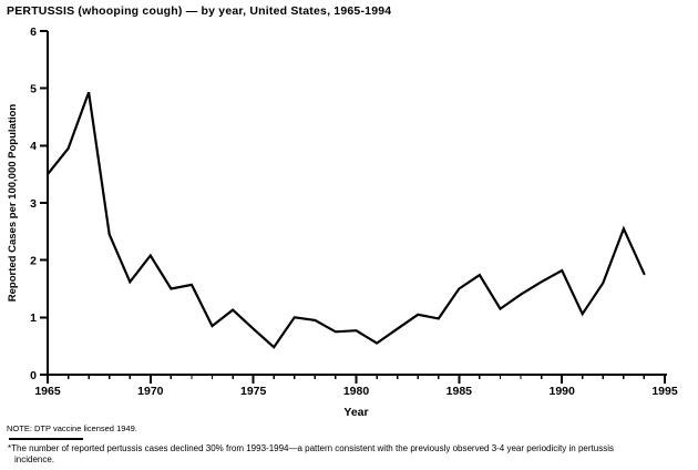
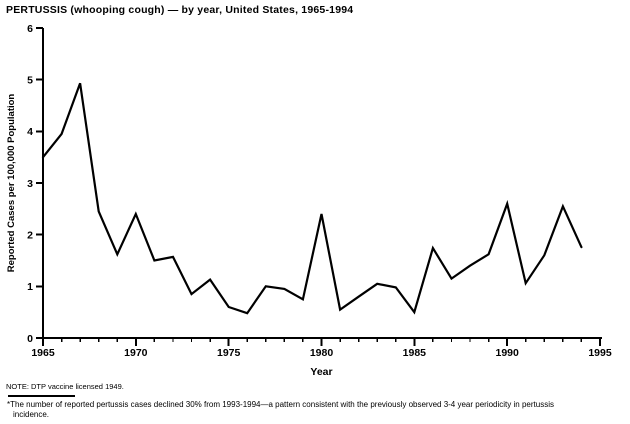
1970: 2.1 -> 2.4
1975: 0.8 -> 0.6
1980: 0.8 -> 2.4
1985: 1.5 -> 0.5
1990: 1.8 -> 2.6
